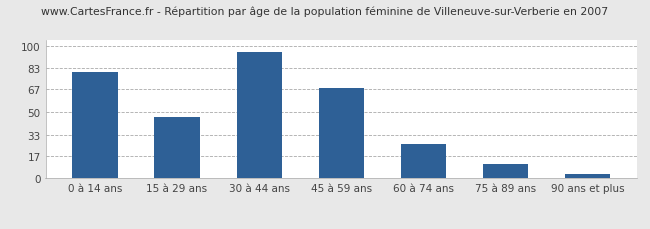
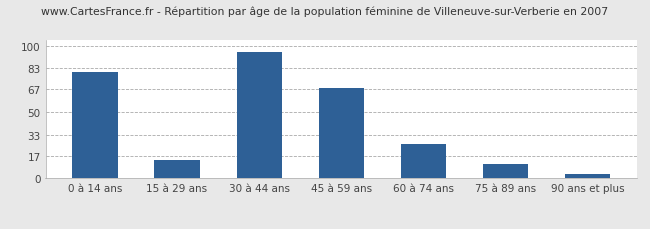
15 à 29 ans: 46 -> 14
